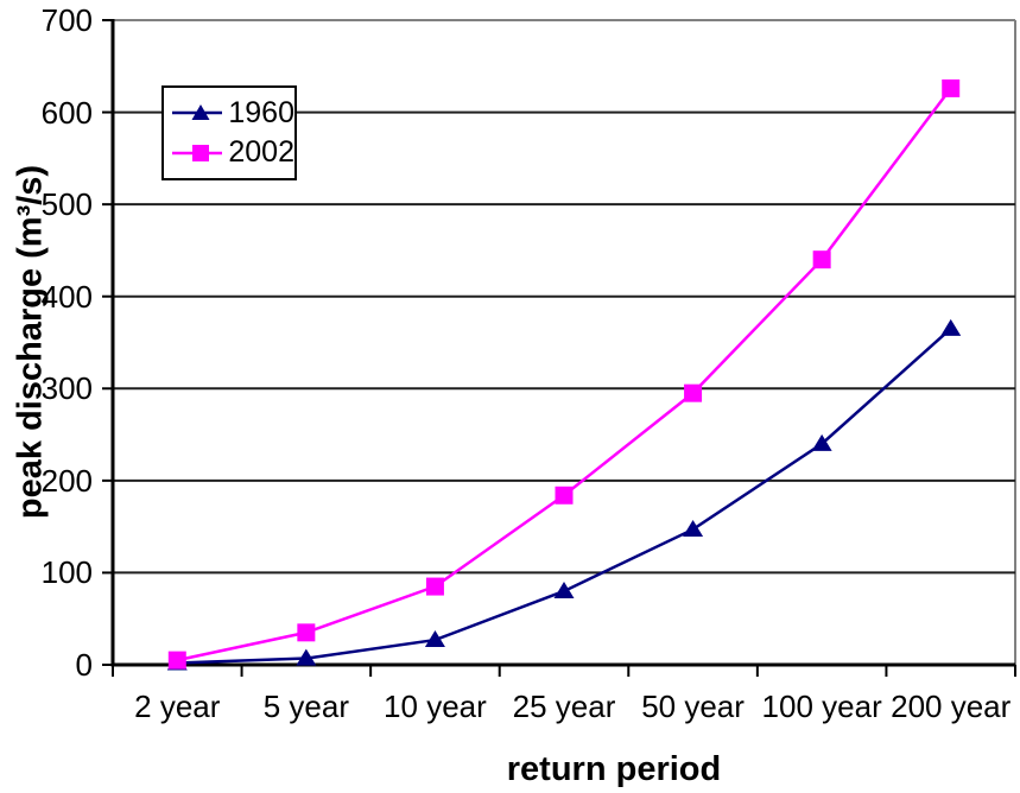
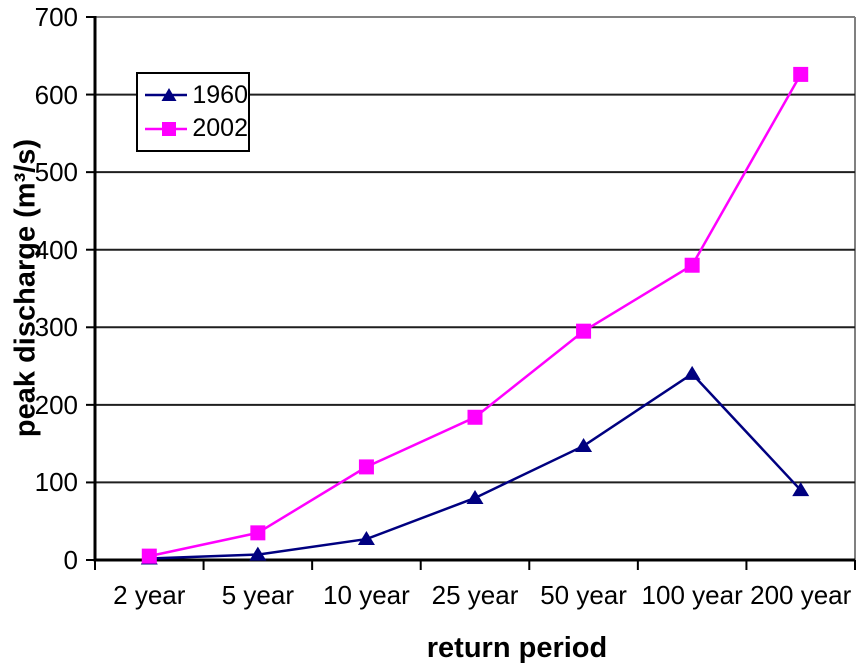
2002/10 year: 80 -> 120
2002/100 year: 440 -> 380
1960/200 year: 360 -> 90
